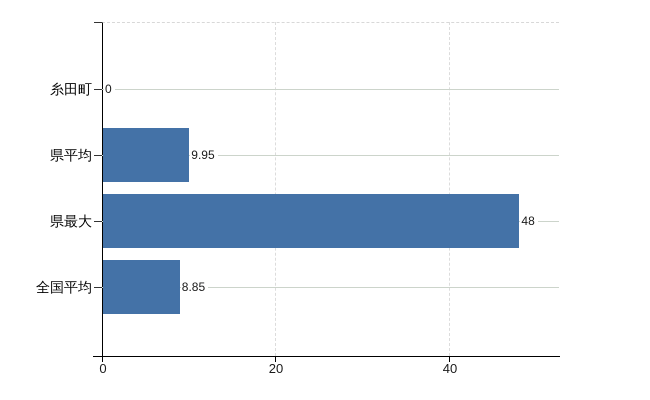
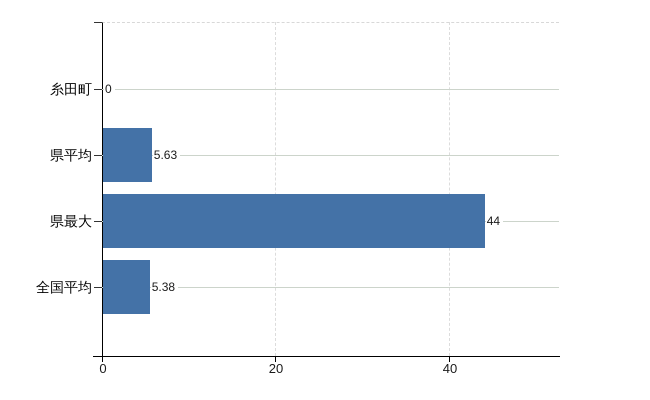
県平均: 9.95 -> 5.63
県最大: 48 -> 44
全国平均: 8.85 -> 5.38
